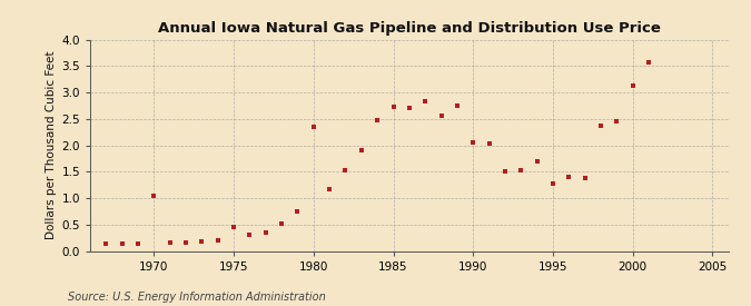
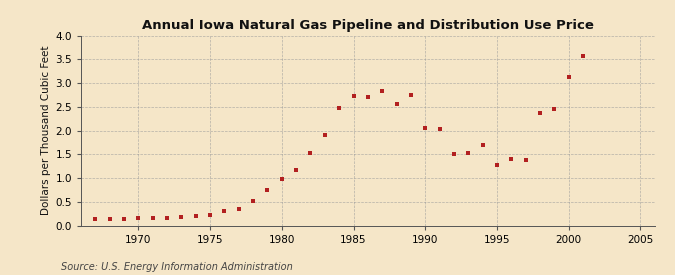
1970: 1.05 -> 0.15
1975: 0.45 -> 0.22
1980: 2.35 -> 0.98
